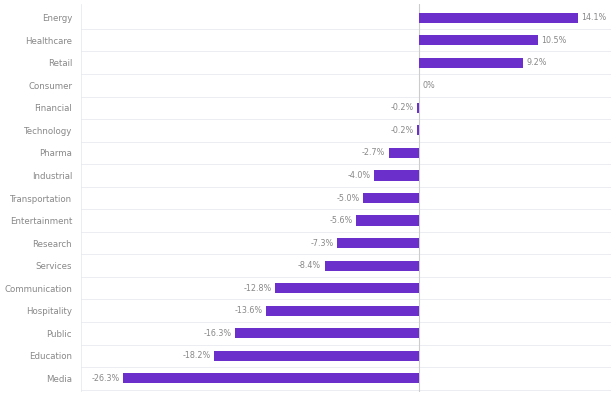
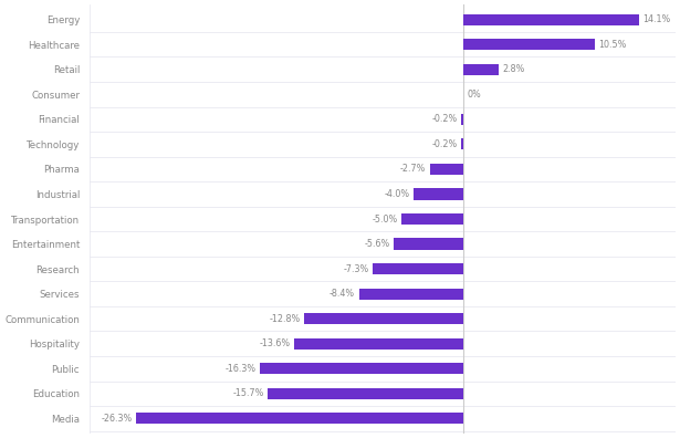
Retail: 9.2% -> 2.8%
Education: -18.2% -> -15.7%
